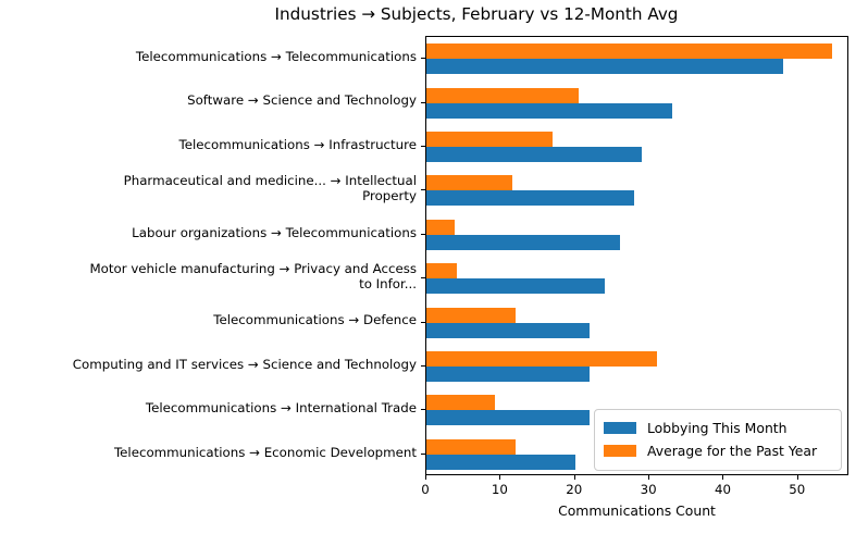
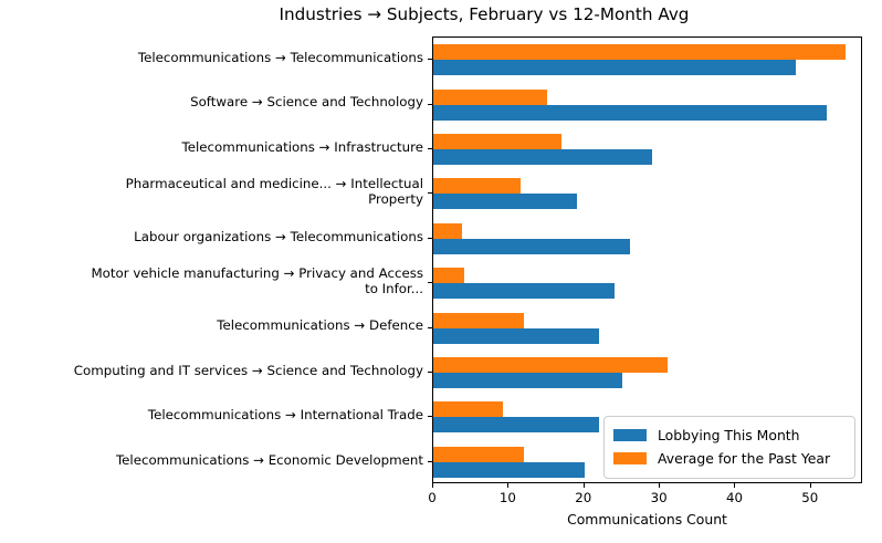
Lobbying This Month/Software → Science and Technology: 33 -> 52
Average for the Past Year/Software → Science and Technology: 20 -> 15
Lobbying This Month/Pharmaceutical and medicine... → Intellectual Property: 28 -> 19
Lobbying This Month/Computing and IT services → Science and Technology: 22 -> 25
